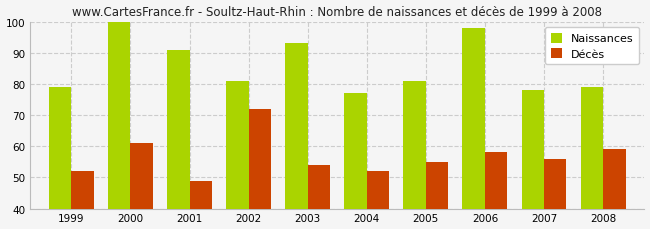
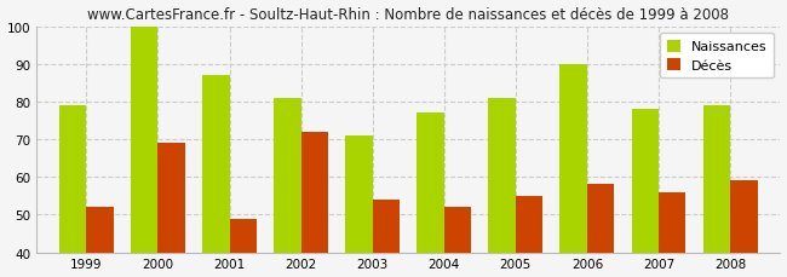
Décès/2000: 61 -> 69
Naissances/2001: 91 -> 87
Naissances/2003: 93 -> 71
Naissances/2006: 98 -> 90
